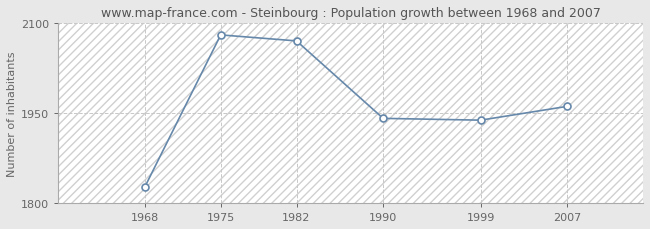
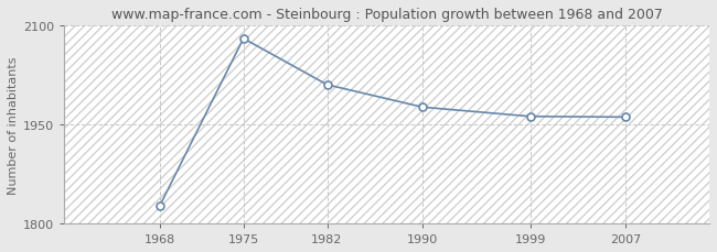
1982: 2070 -> 2010
1990: 1941 -> 1976
1999: 1938 -> 1962
